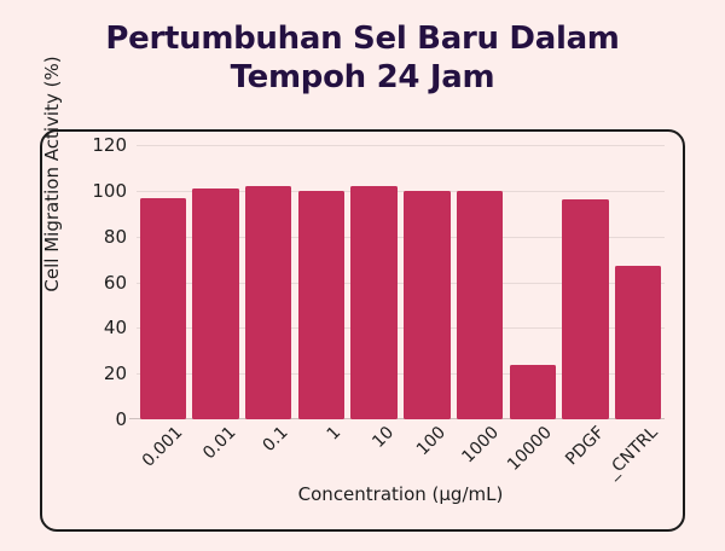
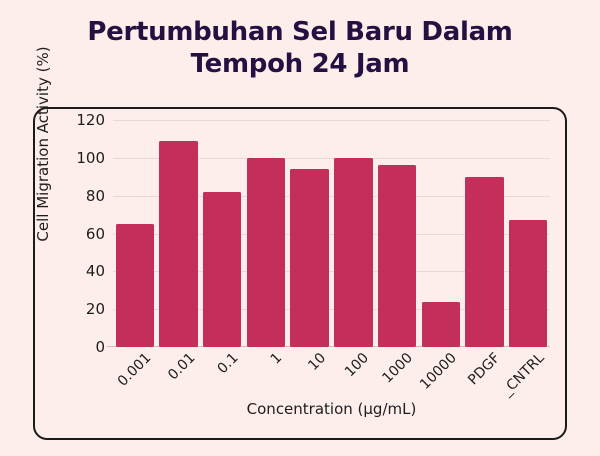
0.001: 97 -> 65
0.01: 101 -> 109
0.1: 102 -> 82
10: 102 -> 94
1000: 100 -> 96
PDGF: 96 -> 90
